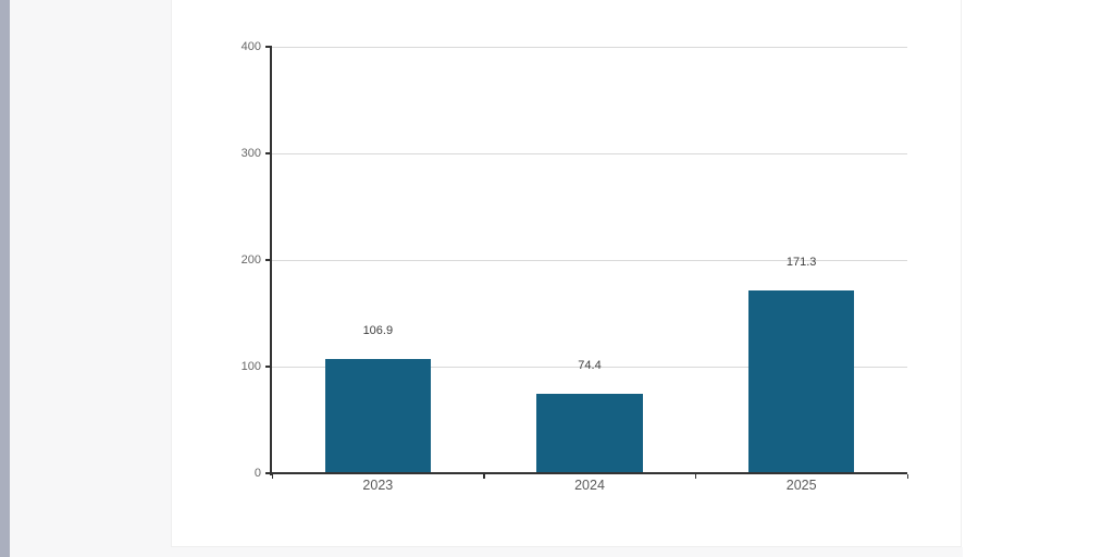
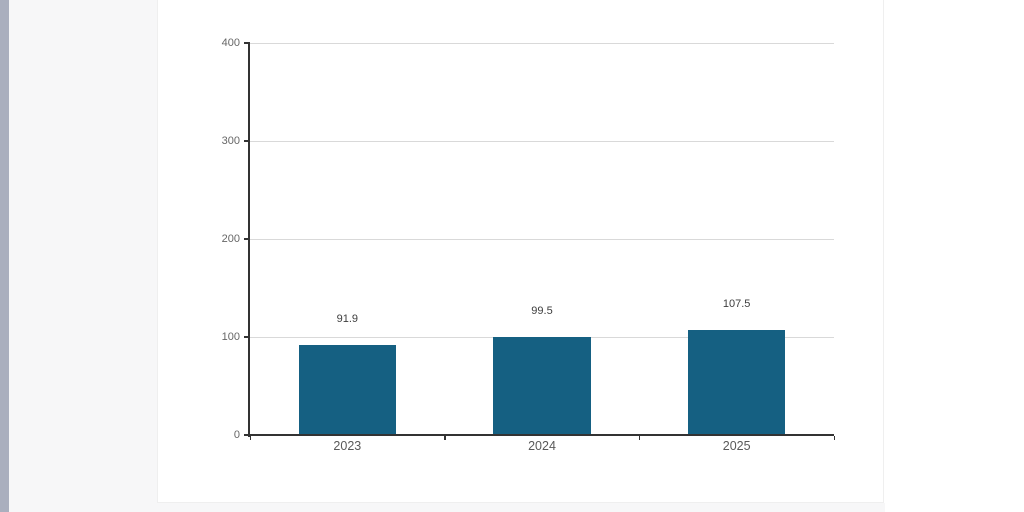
2023: 106.9 -> 91.9
2024: 74.4 -> 99.5
2025: 171.3 -> 107.5
